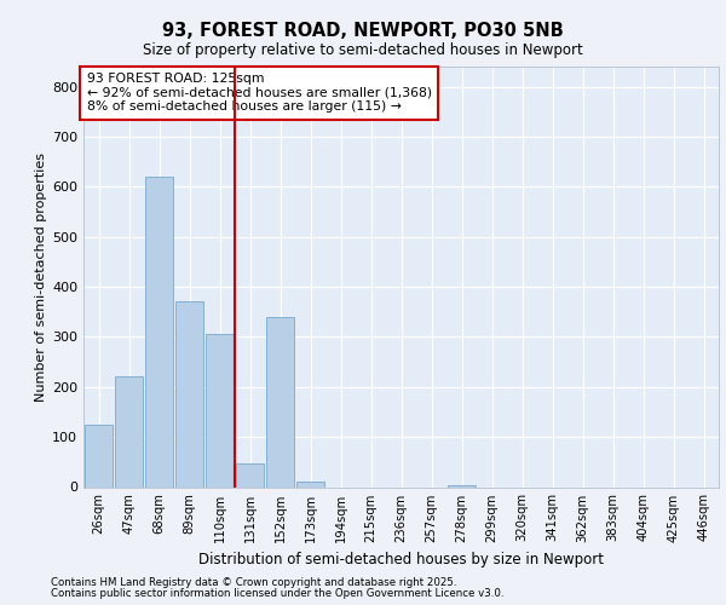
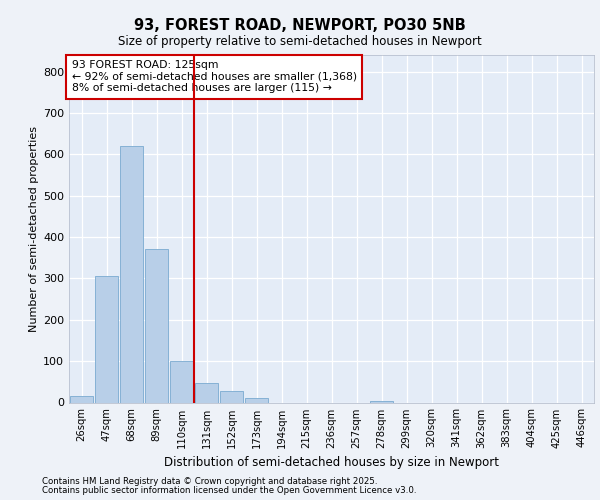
26sqm: 125 -> 15
47sqm: 220 -> 305
110sqm: 305 -> 100
152sqm: 340 -> 27
